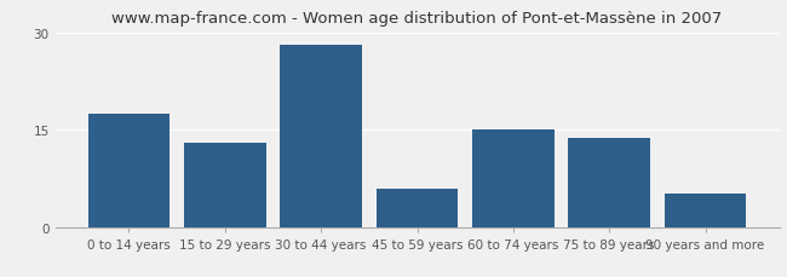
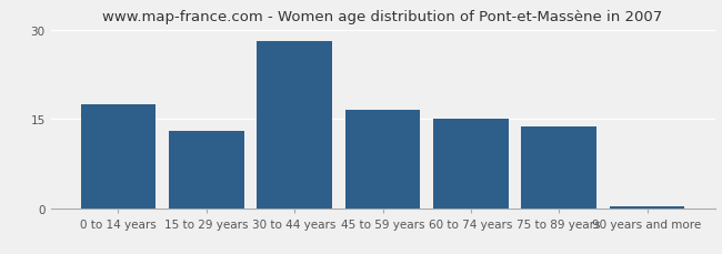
45 to 59 years: 5.8 -> 16.5
90 years and more: 5.2 -> 0.3
